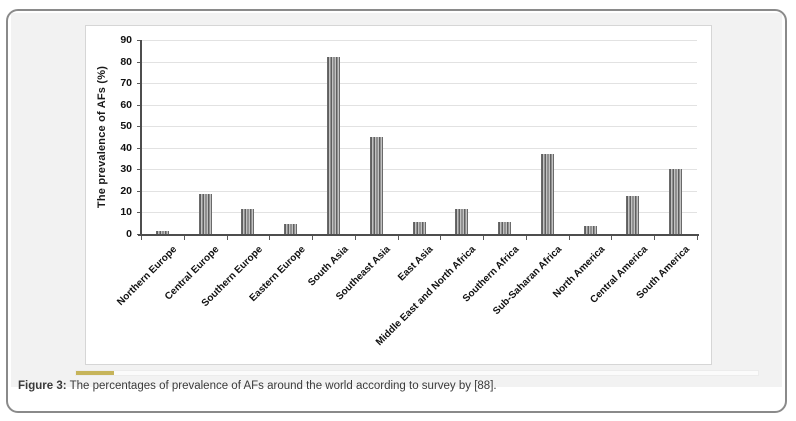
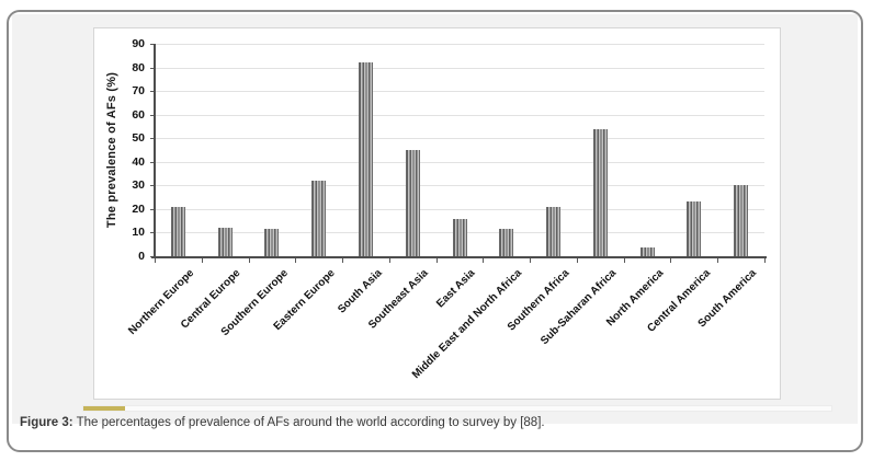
Northern Europe: 2 -> 21
Central Europe: 18 -> 12
Eastern Europe: 4 -> 32
East Asia: 6 -> 16
Southern Africa: 6 -> 21
Sub-Saharan Africa: 37 -> 54
Central America: 18 -> 23
